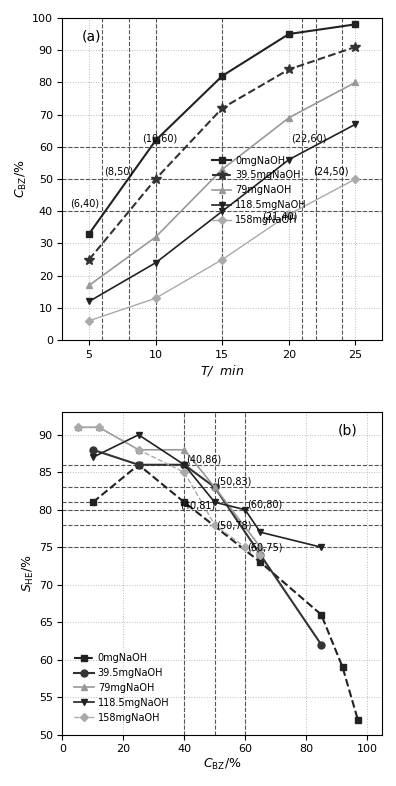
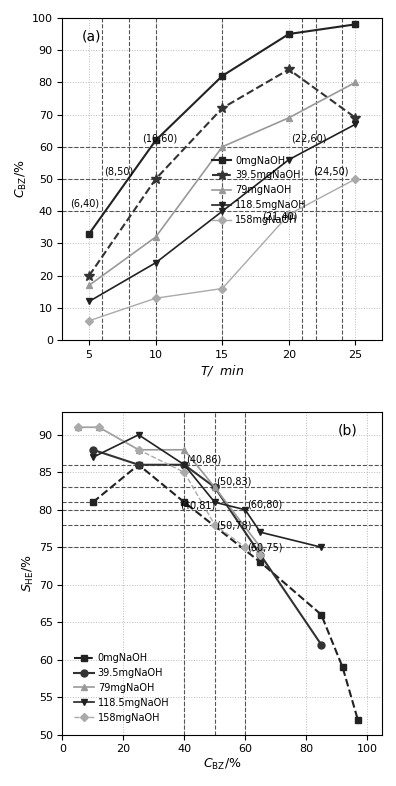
39.5mgNaOH/5: 25 -> 20
79mgNaOH/15: 53 -> 60
158mgNaOH/15: 25 -> 16
39.5mgNaOH/25: 91 -> 69
